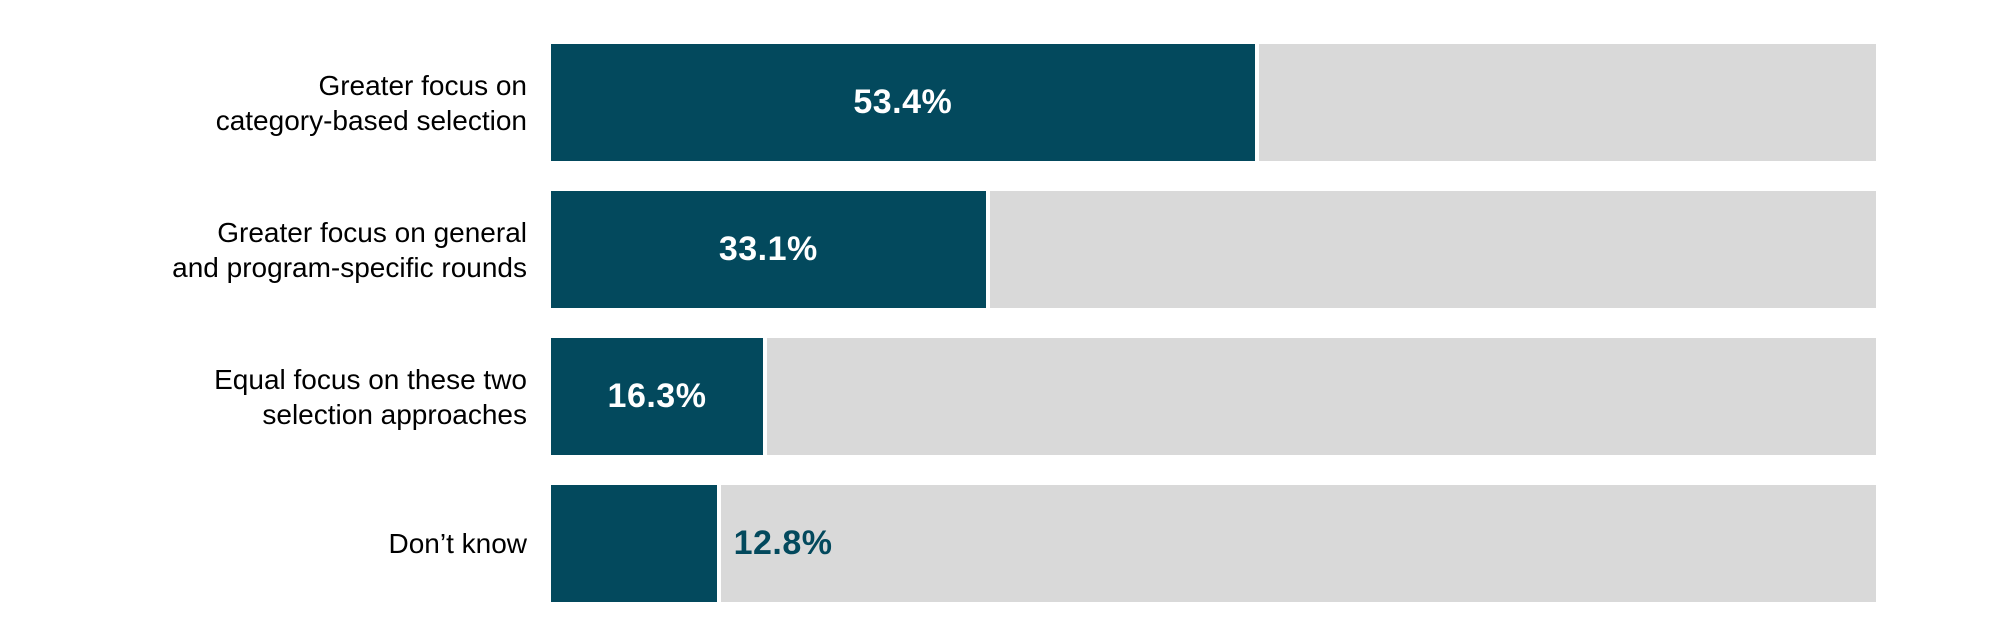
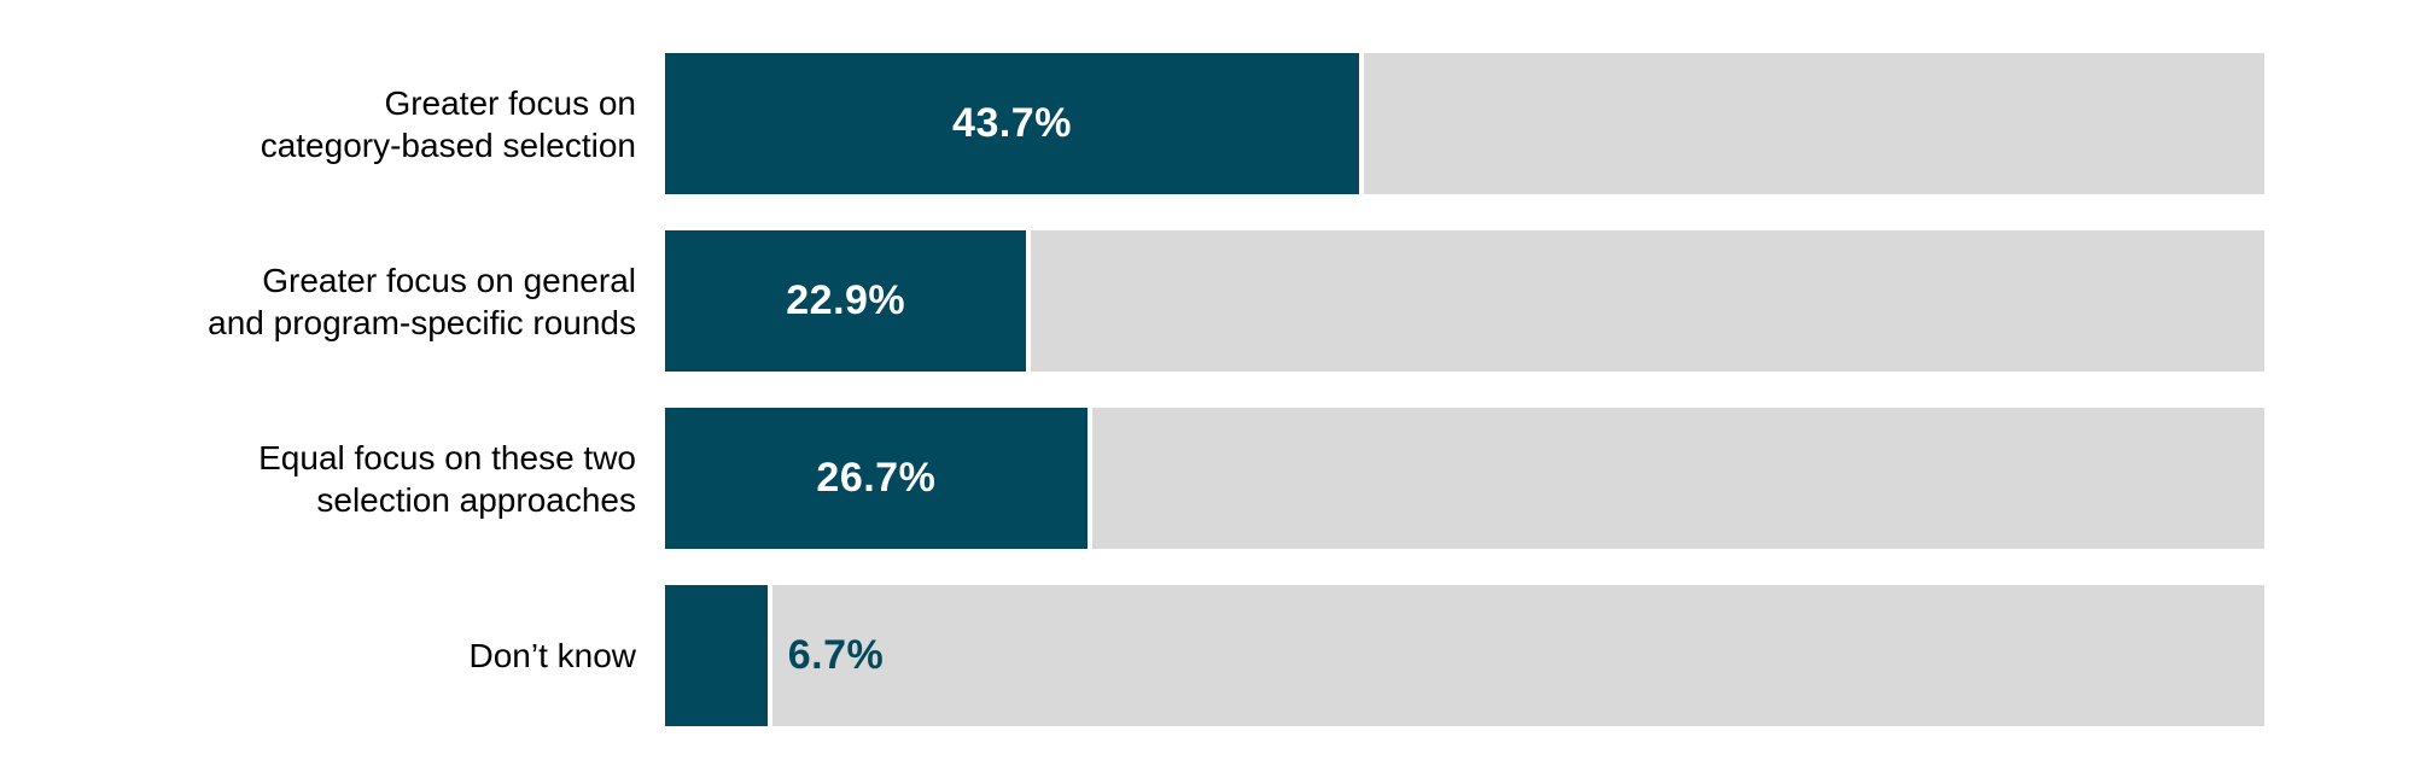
Greater focus on category-based selection: 53.4% -> 43.7%
Greater focus on general and program-specific rounds: 33.1% -> 22.9%
Equal focus on these two selection approaches: 16.3% -> 26.7%
Don’t know: 12.8% -> 6.7%
